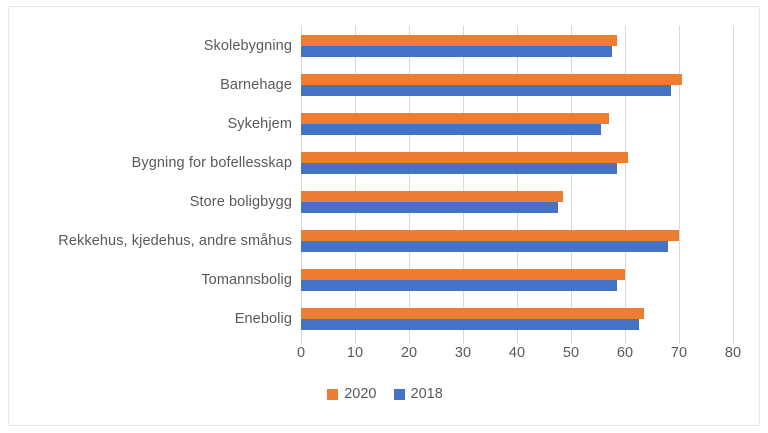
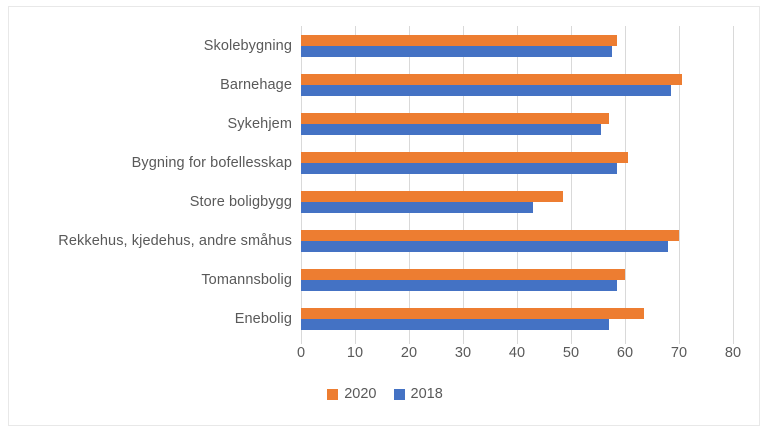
2018/Store boligbygg: 48 -> 43
2018/Enebolig: 62 -> 57
